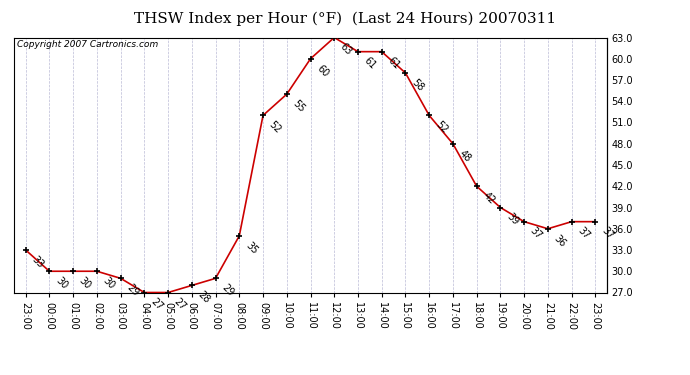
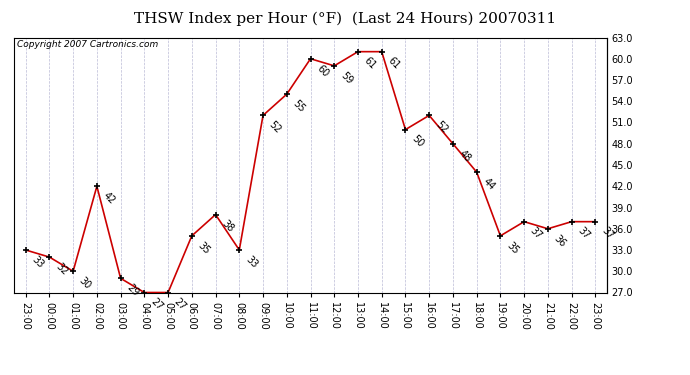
00:00: 30 -> 32
02:00: 30 -> 42
06:00: 28 -> 35
07:00: 29 -> 38
08:00: 35 -> 33
12:00: 63 -> 59
15:00: 58 -> 50
18:00: 42 -> 44
19:00: 39 -> 35
